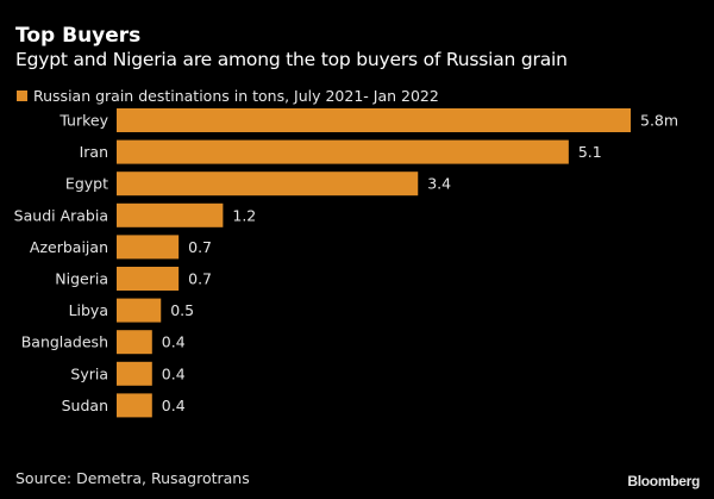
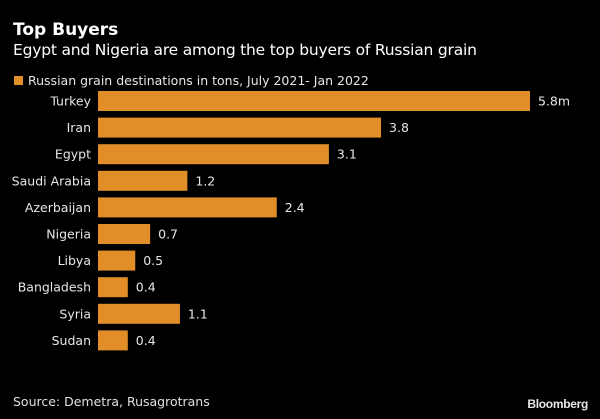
Iran: 5.1 -> 3.8
Egypt: 3.4 -> 3.1
Azerbaijan: 0.7 -> 2.4
Syria: 0.4 -> 1.1
